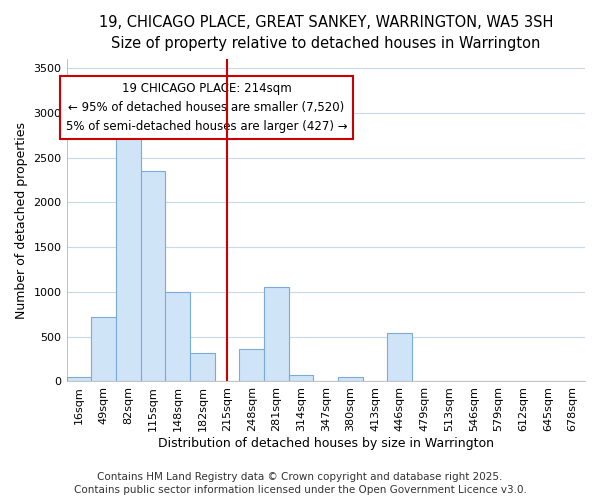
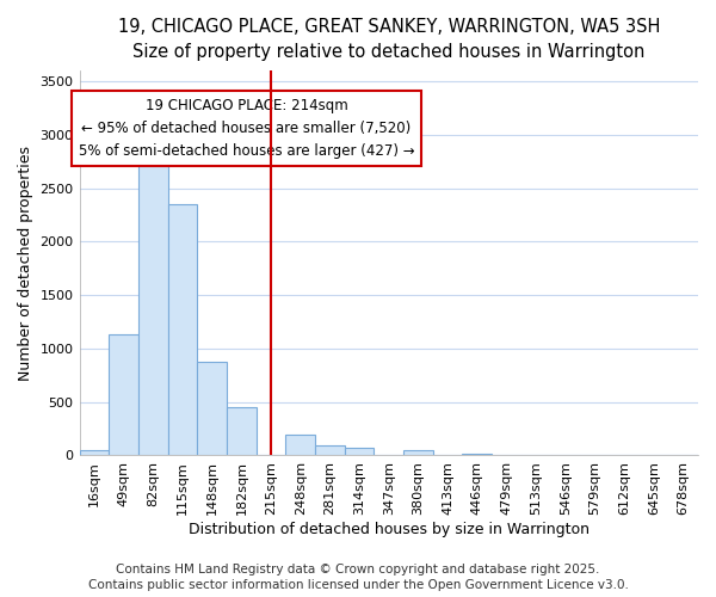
49sqm: 720 -> 1130
148sqm: 1000 -> 880
182sqm: 320 -> 450
248sqm: 360 -> 200
281sqm: 1060 -> 100
446sqm: 540 -> 20
